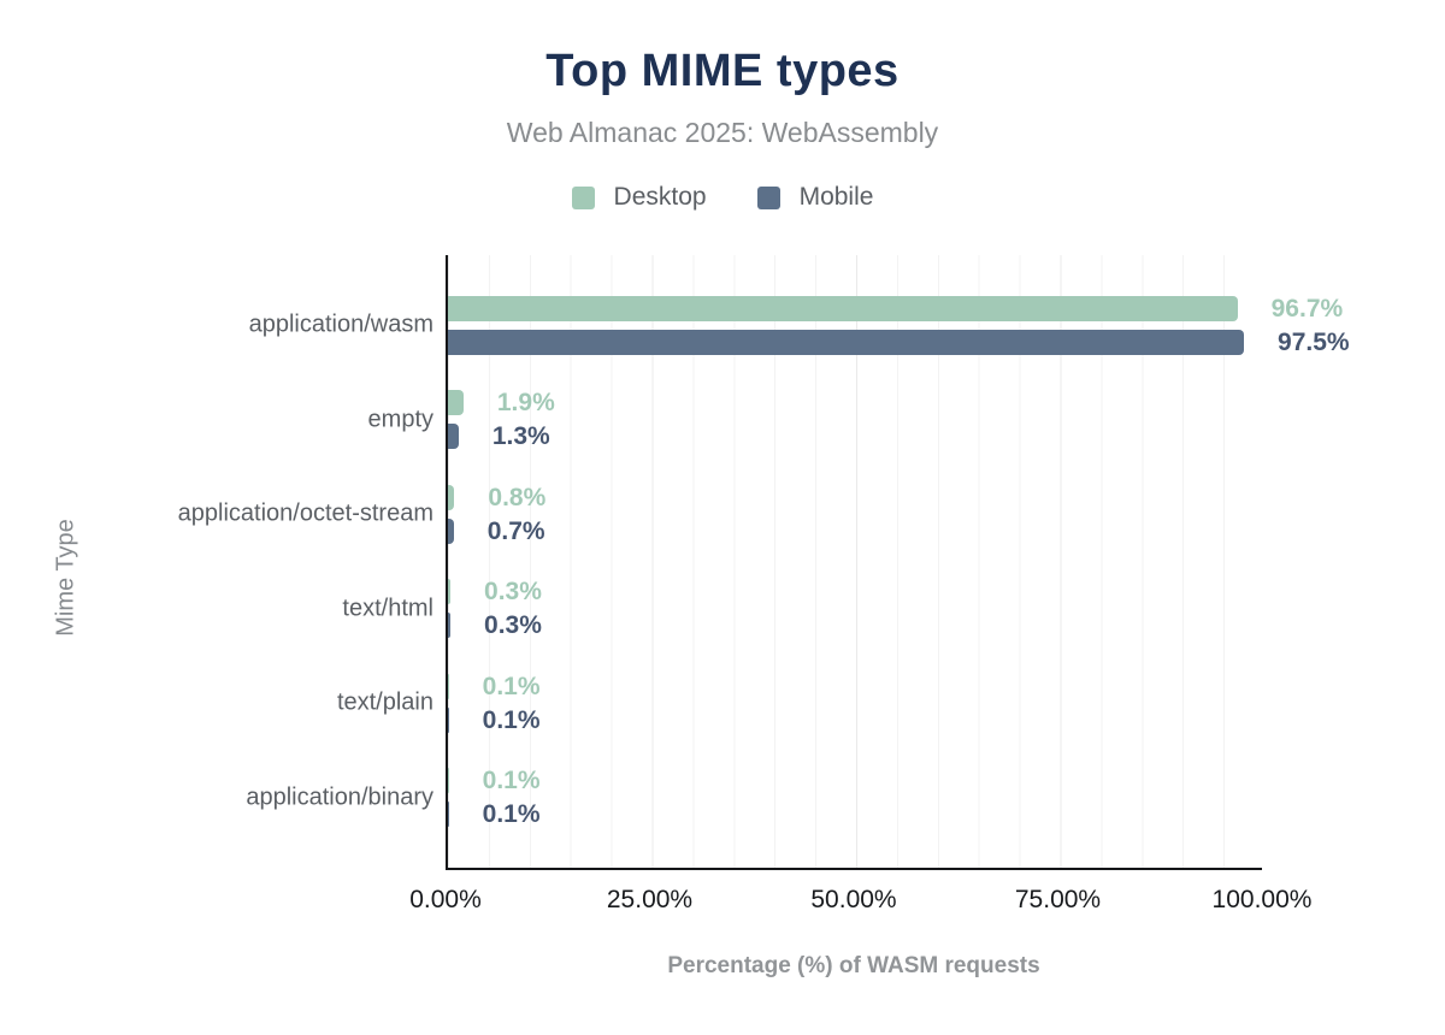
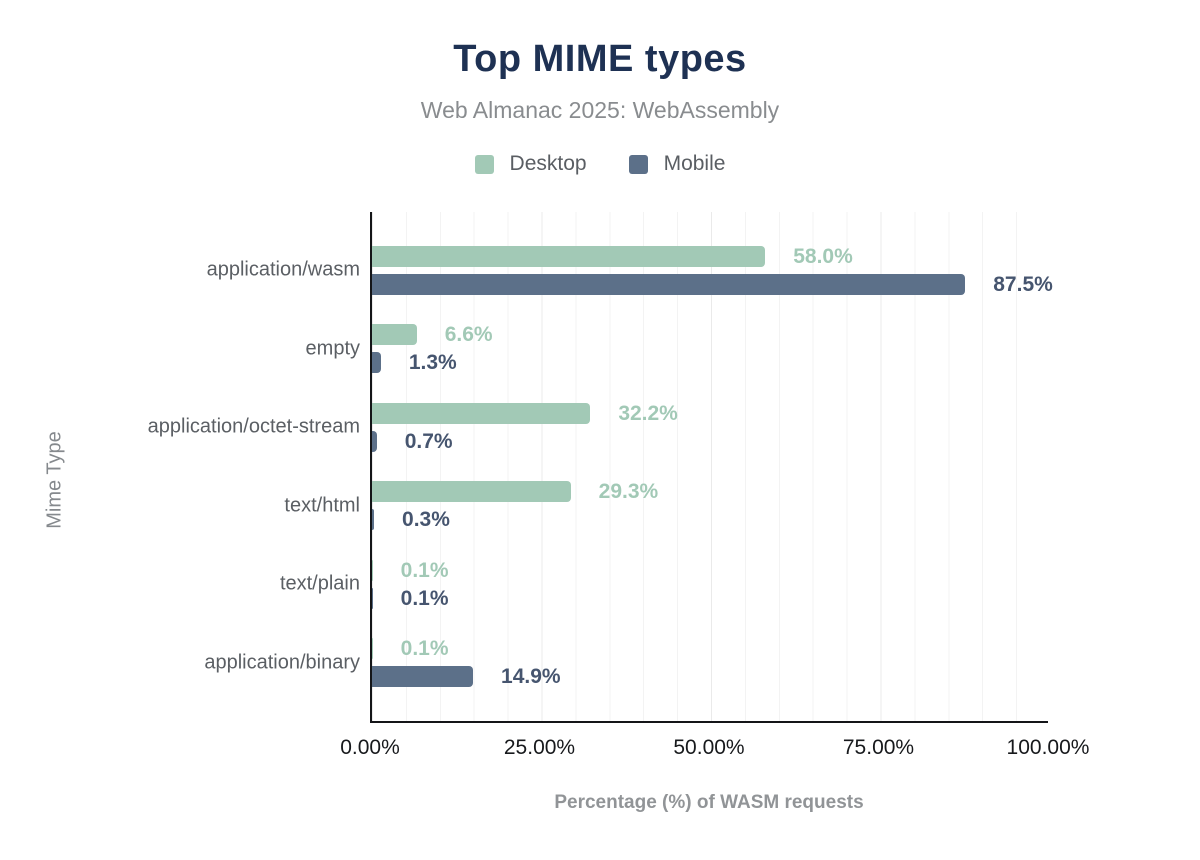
Desktop/application/wasm: 96.7% -> 58.0%
Mobile/application/wasm: 97.5% -> 87.5%
Desktop/empty: 1.9% -> 6.6%
Desktop/application/octet-stream: 0.8% -> 32.2%
Desktop/text/html: 0.3% -> 29.3%
Mobile/application/binary: 0.1% -> 14.9%
